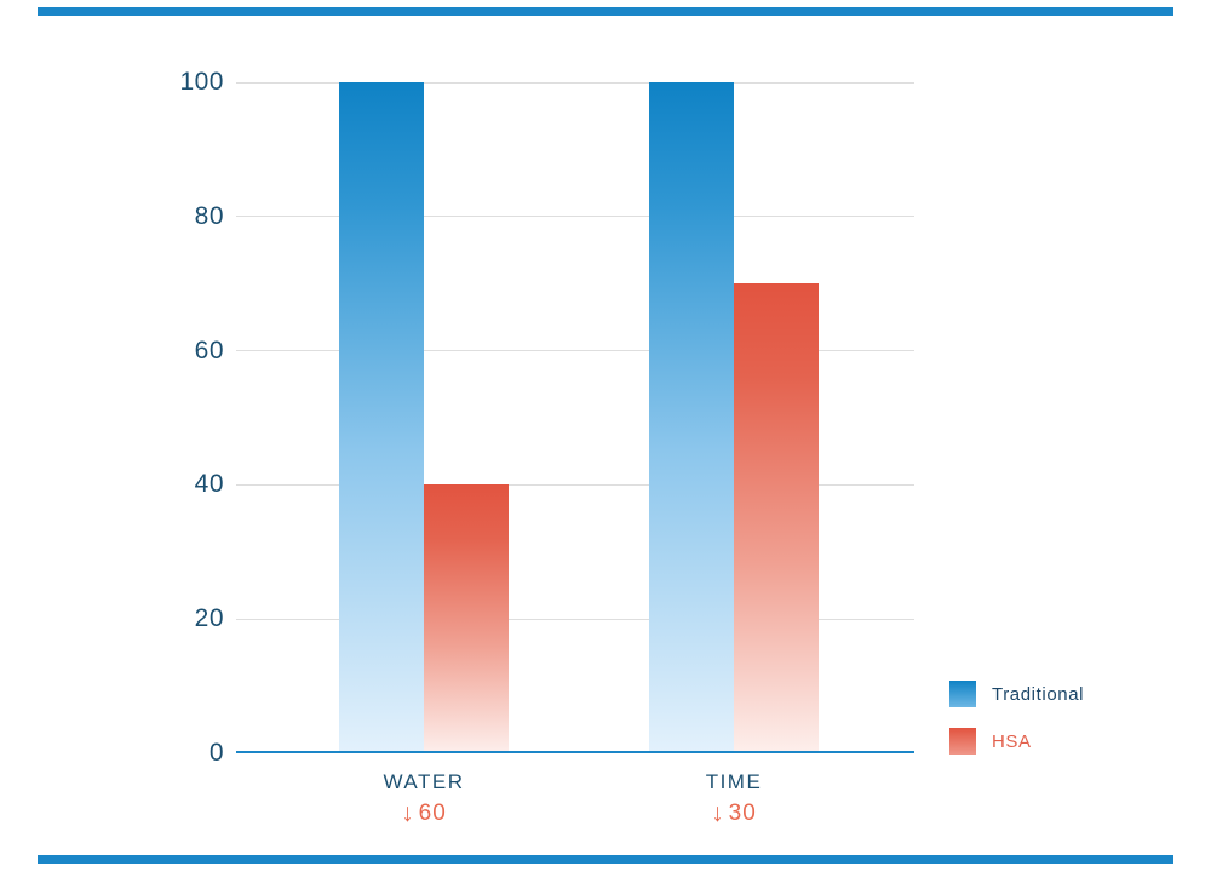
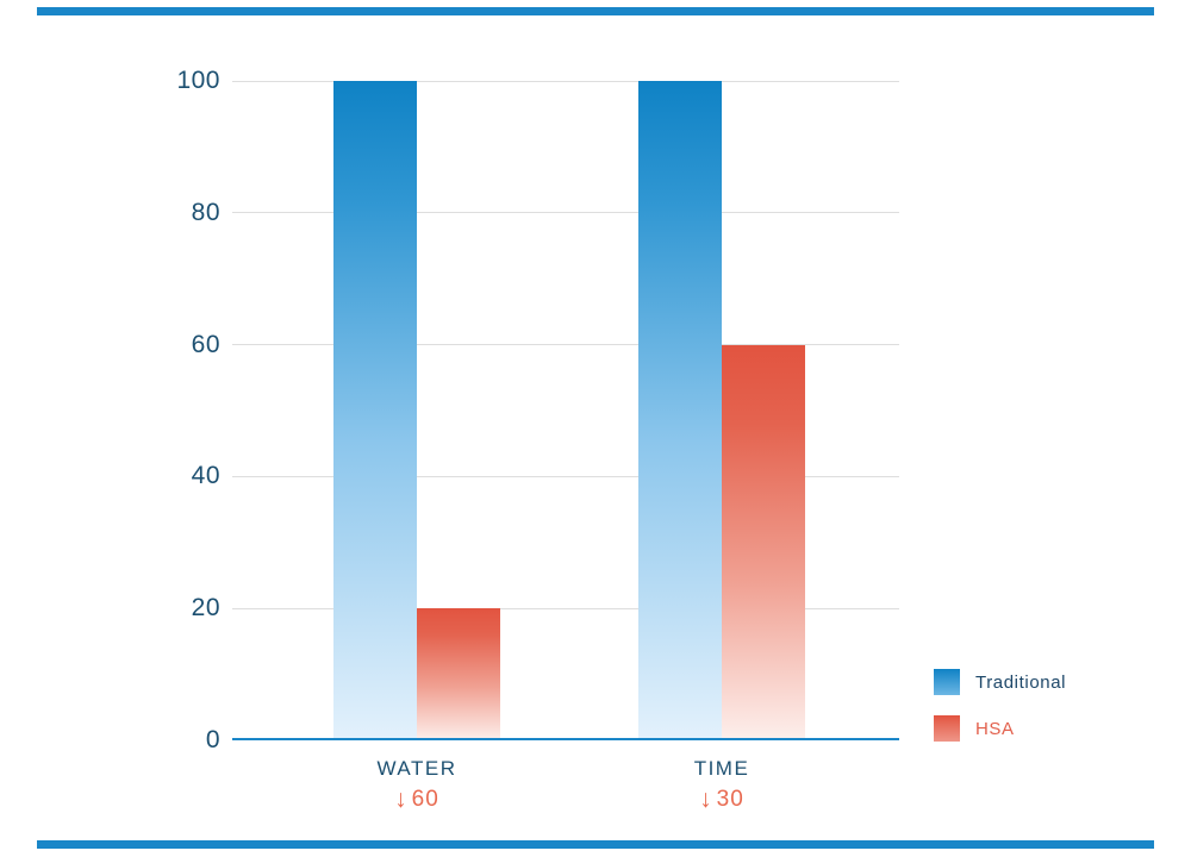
HSA/WATER: 40 -> 20
HSA/TIME: 70 -> 60
